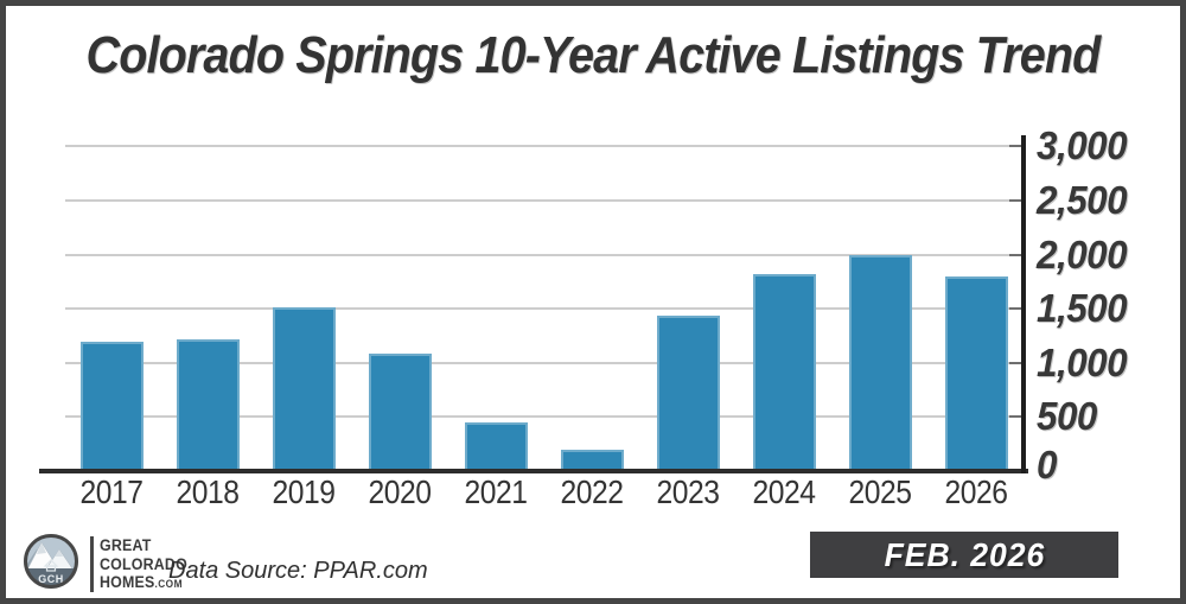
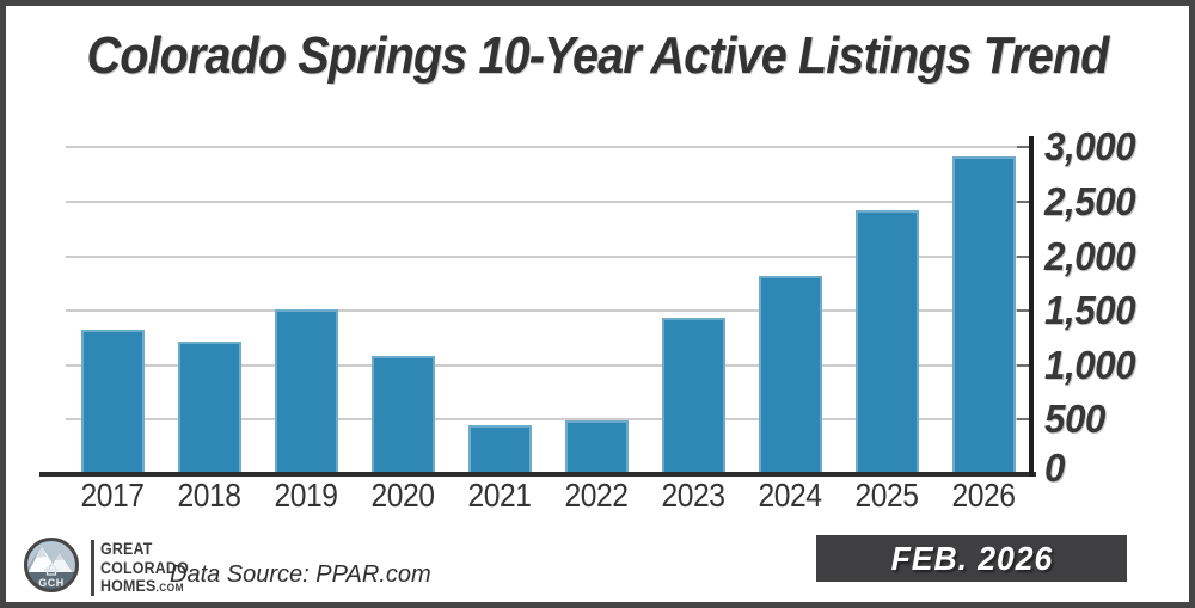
2017: 1200 -> 1300
2022: 200 -> 500
2025: 2000 -> 2400
2026: 1800 -> 2900
